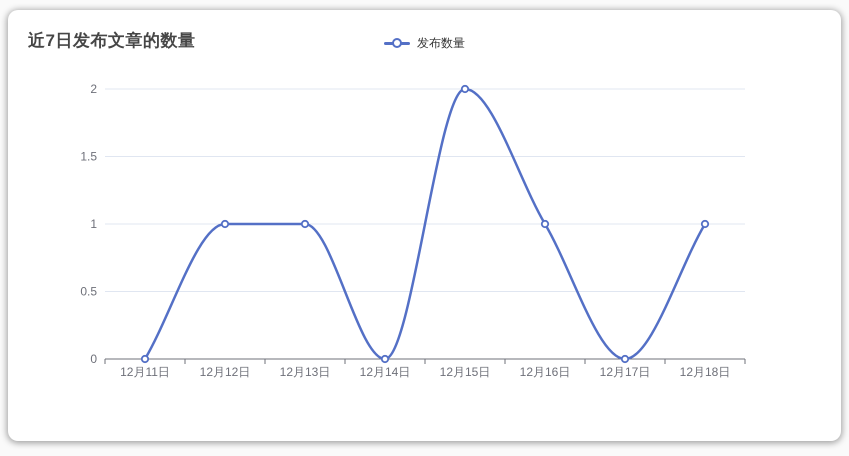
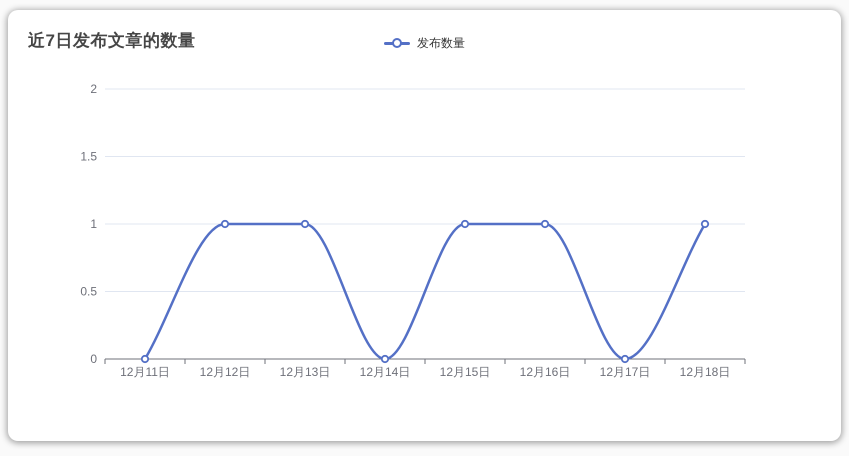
12月15日: 2 -> 1
